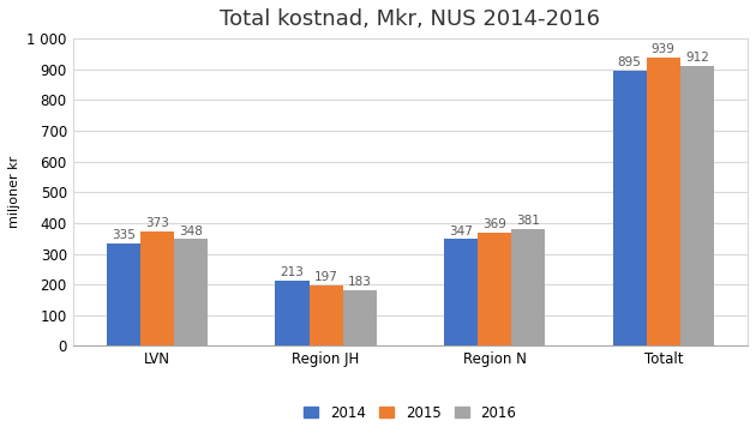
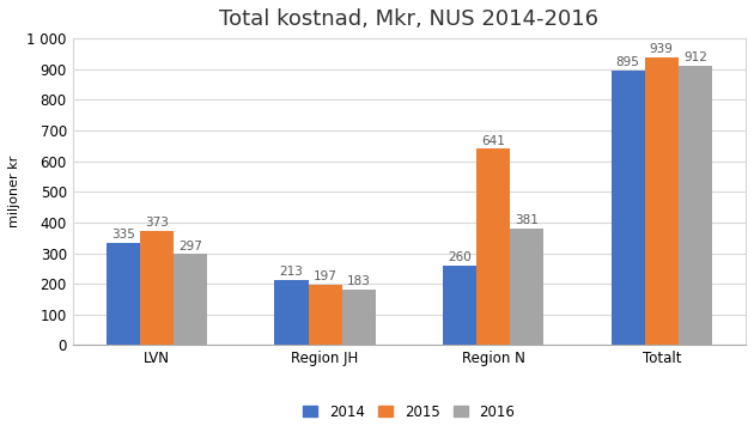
2016/LVN: 348 -> 297
2014/Region N: 347 -> 260
2015/Region N: 369 -> 641
